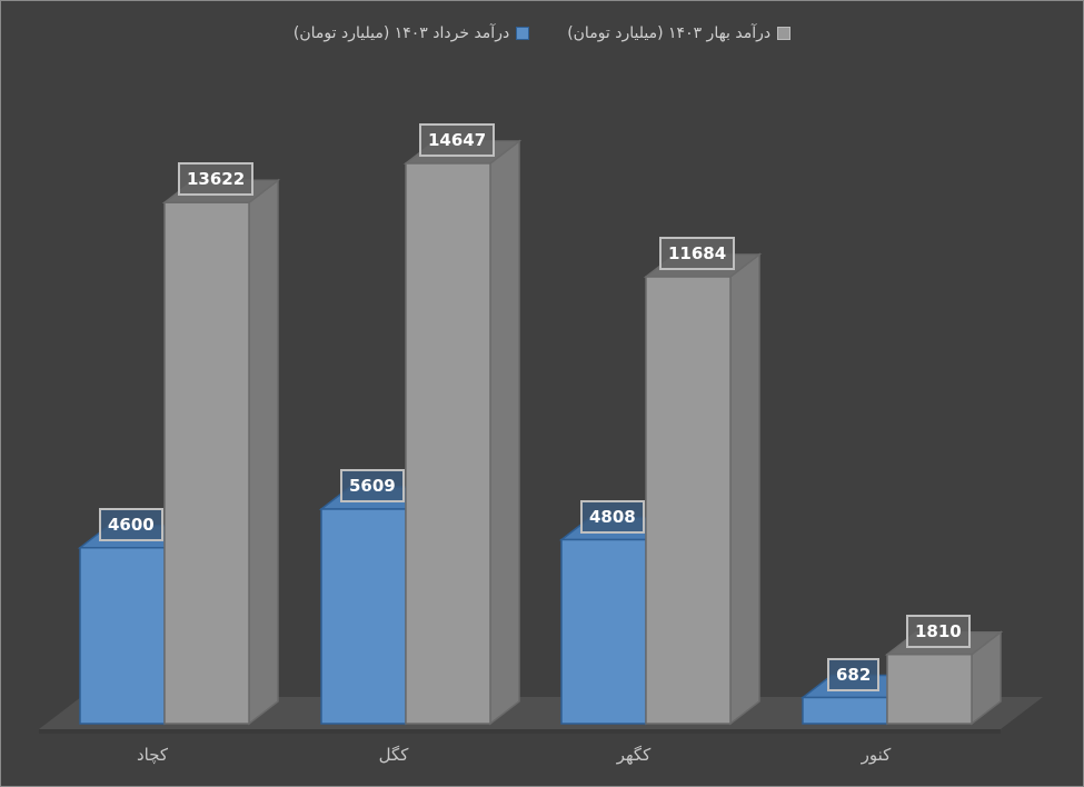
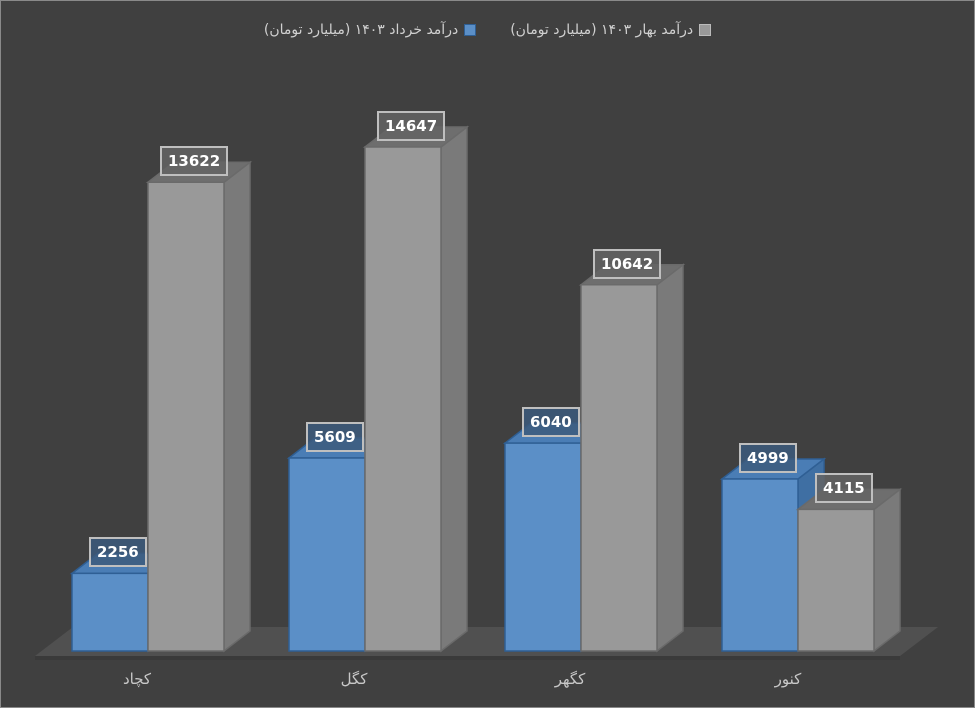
درآمد خرداد ۱۴۰۳ (میلیارد تومان)/کچاد: 4600 -> 2256
درآمد خرداد ۱۴۰۳ (میلیارد تومان)/کگهر: 4808 -> 6040
درآمد بهار ۱۴۰۳ (میلیارد تومان)/کگهر: 11684 -> 10642
درآمد خرداد ۱۴۰۳ (میلیارد تومان)/کنور: 682 -> 4999
درآمد بهار ۱۴۰۳ (میلیارد تومان)/کنور: 1810 -> 4115
